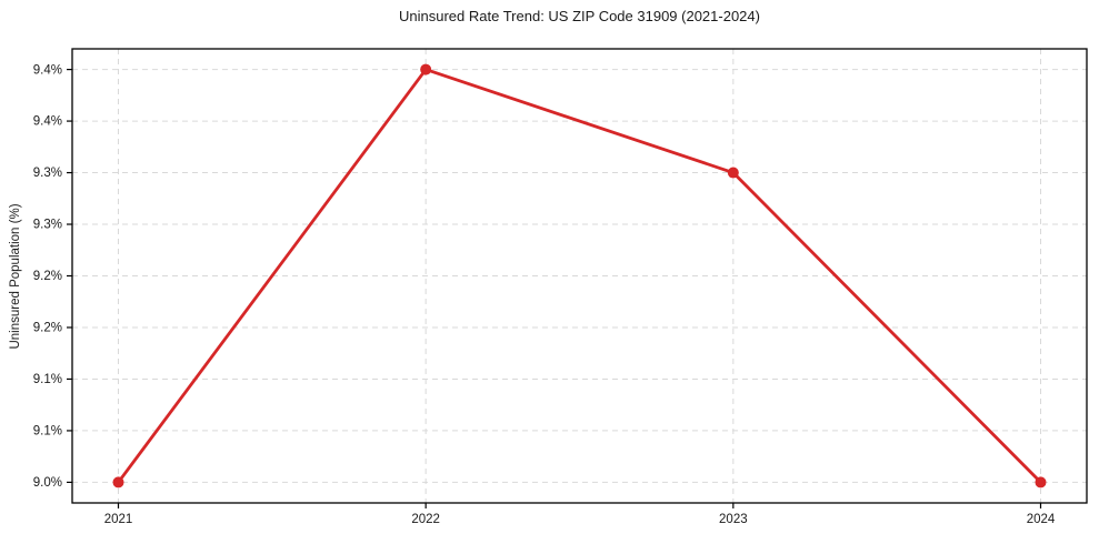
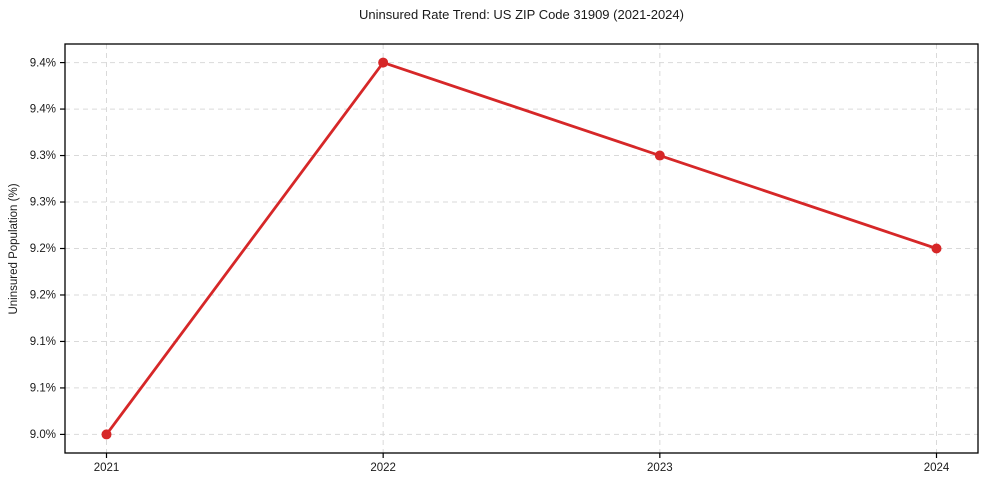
2024: 9.0% -> 9.2%
